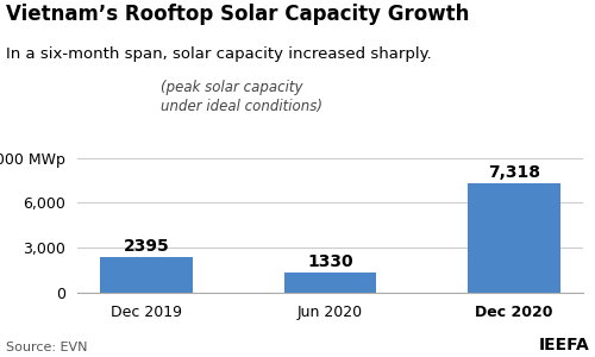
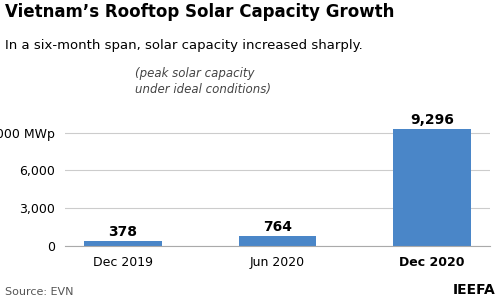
Dec 2019: 2395 -> 378
Jun 2020: 1330 -> 764
Dec 2020: 7,318 -> 9,296
